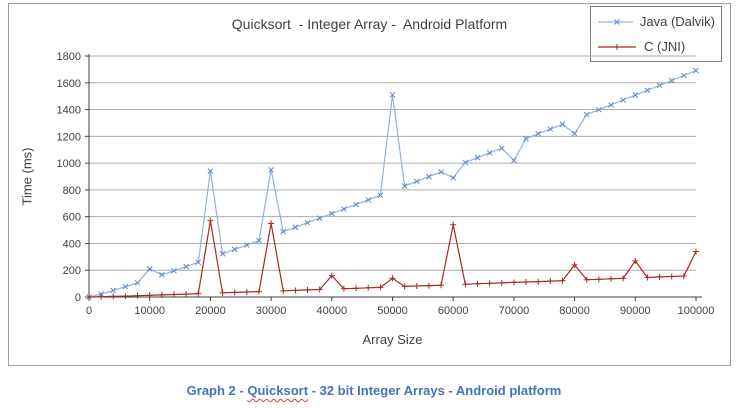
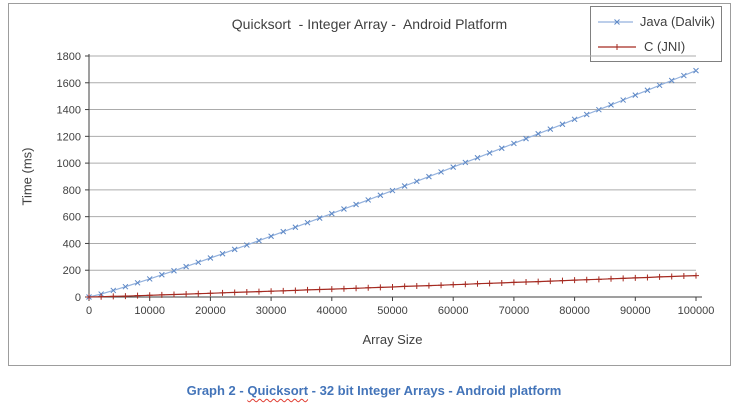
Java (Dalvik)/10000: 210 -> 140
Java (Dalvik)/20000: 940 -> 290
C (JNI)/20000: 570 -> 30
Java (Dalvik)/30000: 950 -> 450
C (JNI)/30000: 550 -> 40
C (JNI)/40000: 160 -> 60
Java (Dalvik)/50000: 1510 -> 800
C (JNI)/50000: 140 -> 80
Java (Dalvik)/60000: 890 -> 970
C (JNI)/60000: 540 -> 90
Java (Dalvik)/70000: 1020 -> 1150
Java (Dalvik)/80000: 1220 -> 1330
C (JNI)/80000: 240 -> 130
C (JNI)/90000: 270 -> 140
C (JNI)/100000: 340 -> 160
